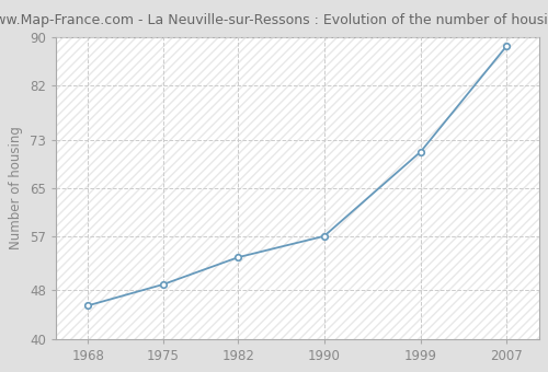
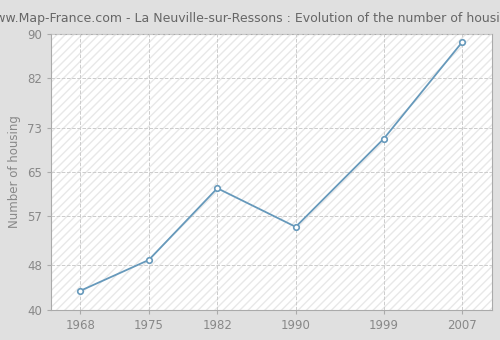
1968: 45.5 -> 43.4
1982: 53.5 -> 62.0
1990: 57.0 -> 55.0
